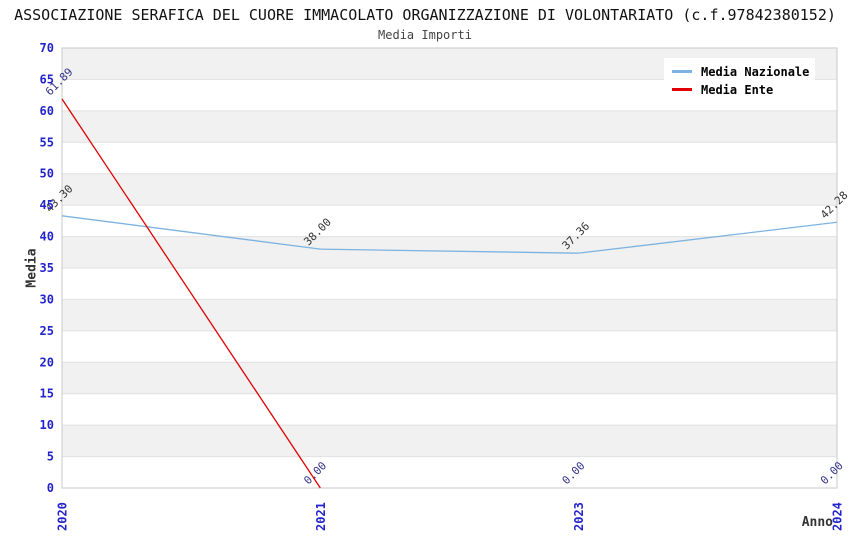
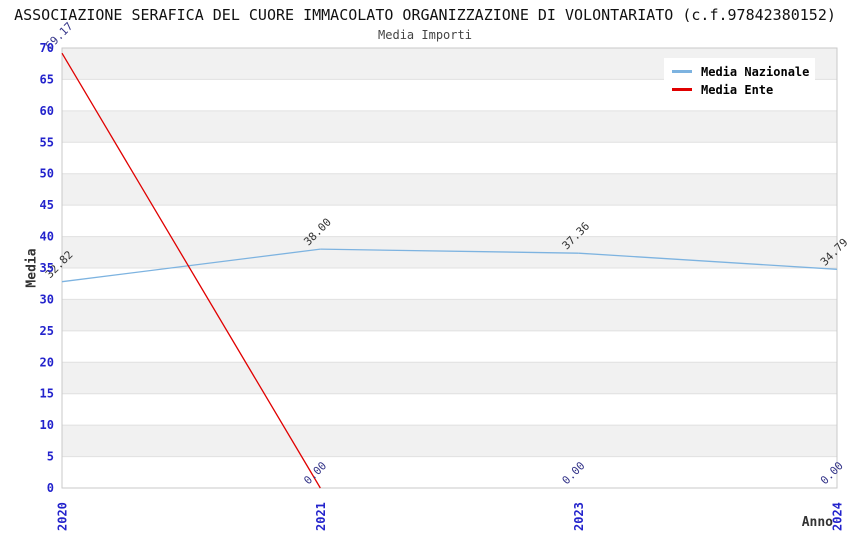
Media Nazionale/2020: 43.30 -> 32.82
Media Ente/2020: 61.89 -> 69.17
Media Nazionale/2024: 42.28 -> 34.79
